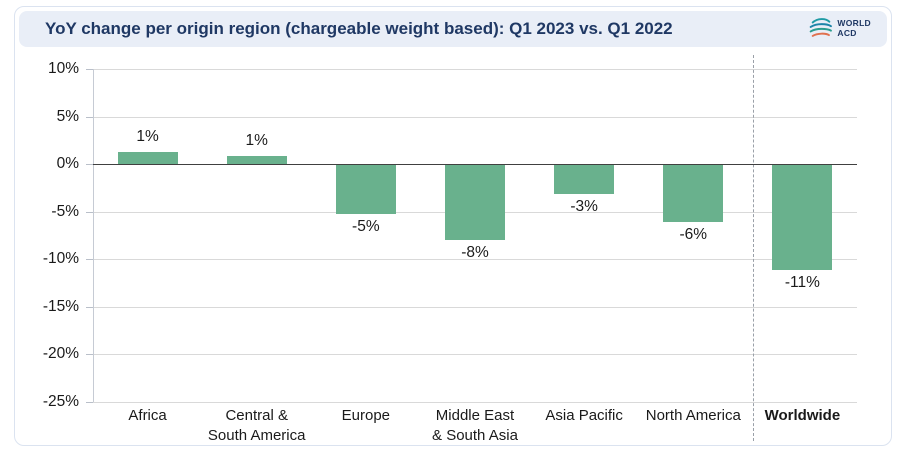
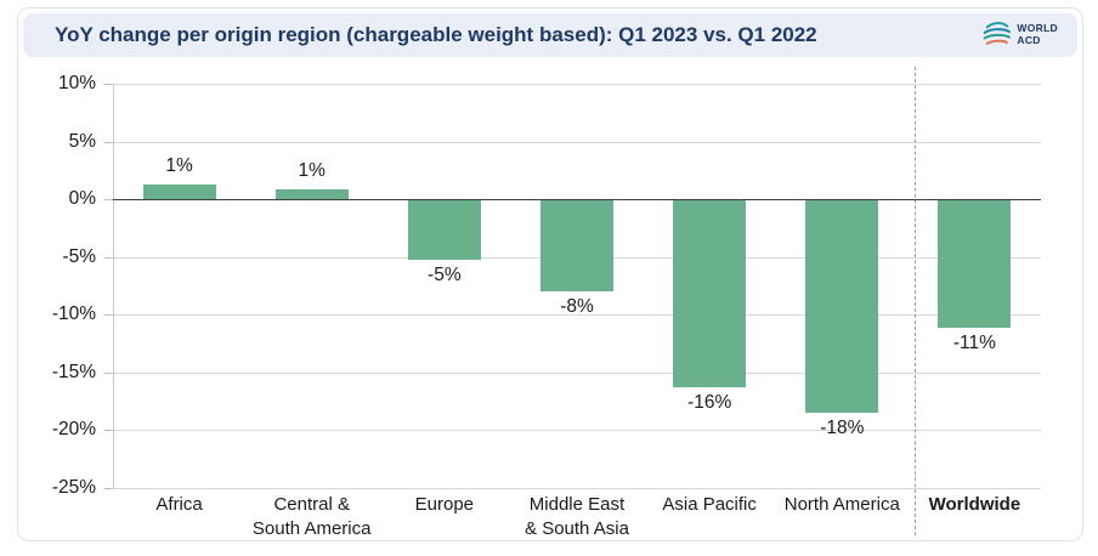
Asia Pacific: -3% -> -16%
North America: -6% -> -18%
